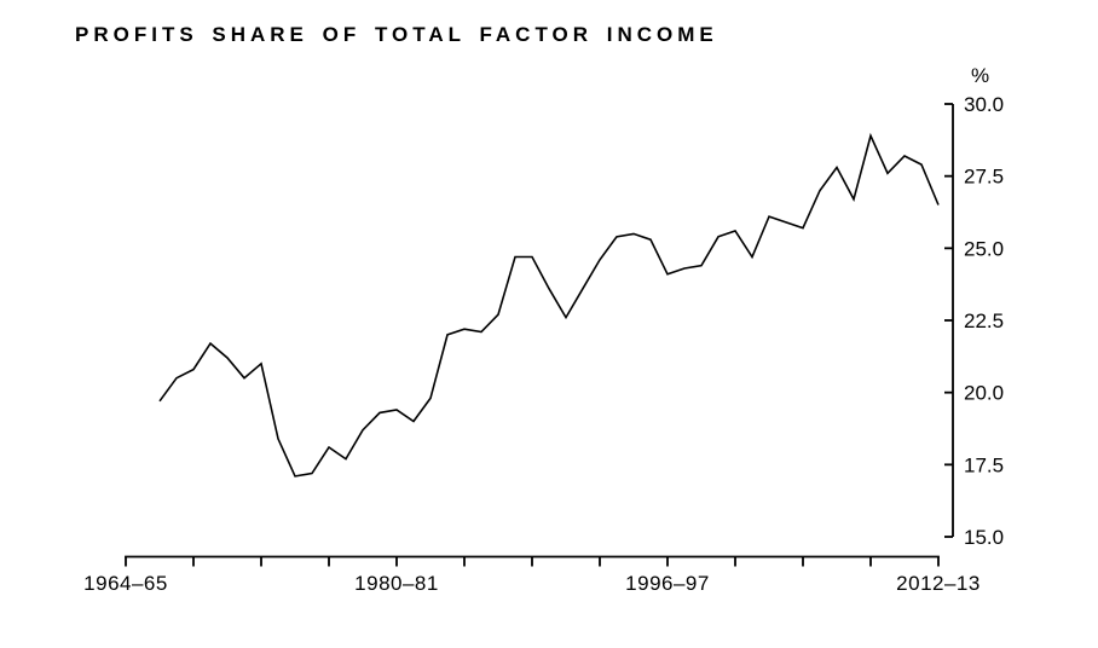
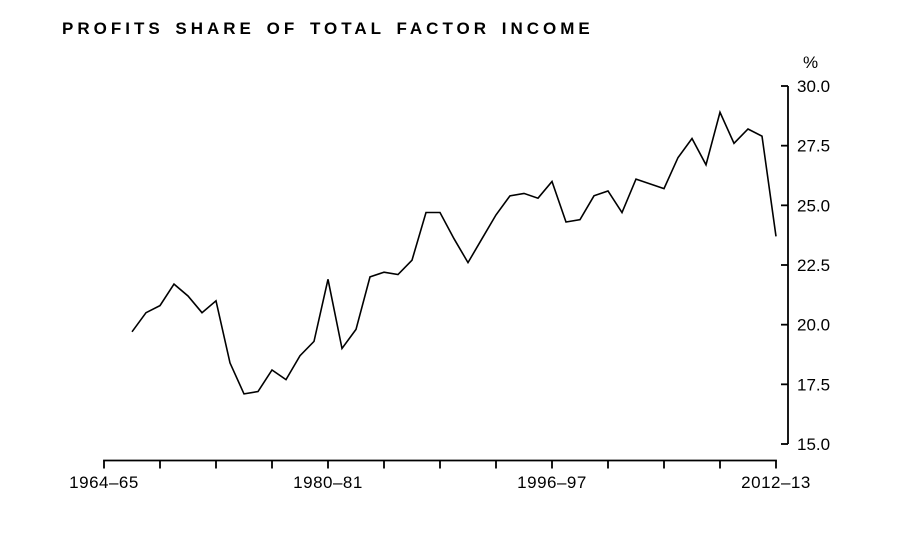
1980–81: 19.4 -> 21.9
1996–97: 24.1 -> 26.0
2012–13: 26.5 -> 23.7
